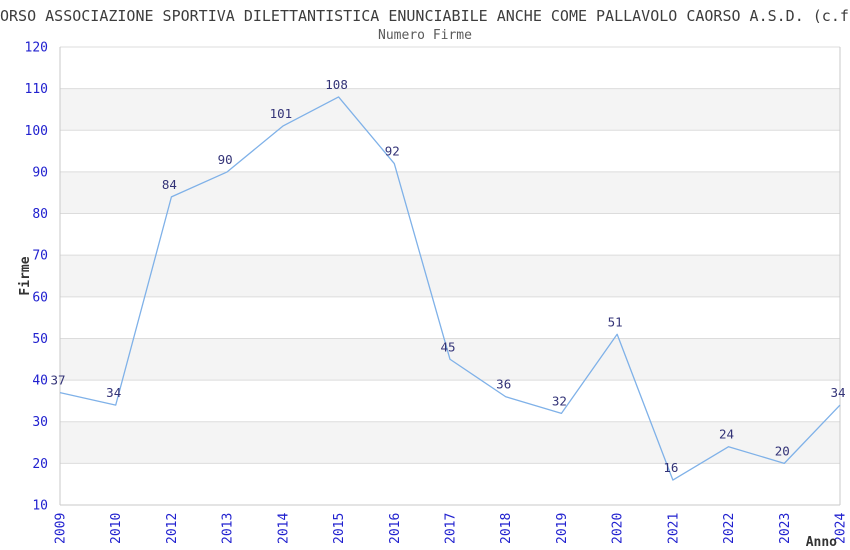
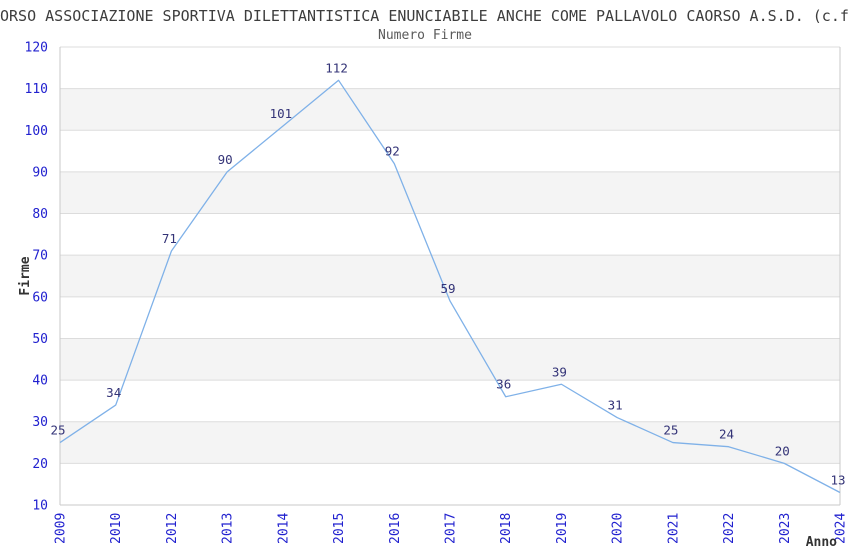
2009: 37 -> 25
2012: 84 -> 71
2015: 108 -> 112
2017: 45 -> 59
2019: 32 -> 39
2020: 51 -> 31
2021: 16 -> 25
2024: 34 -> 13
